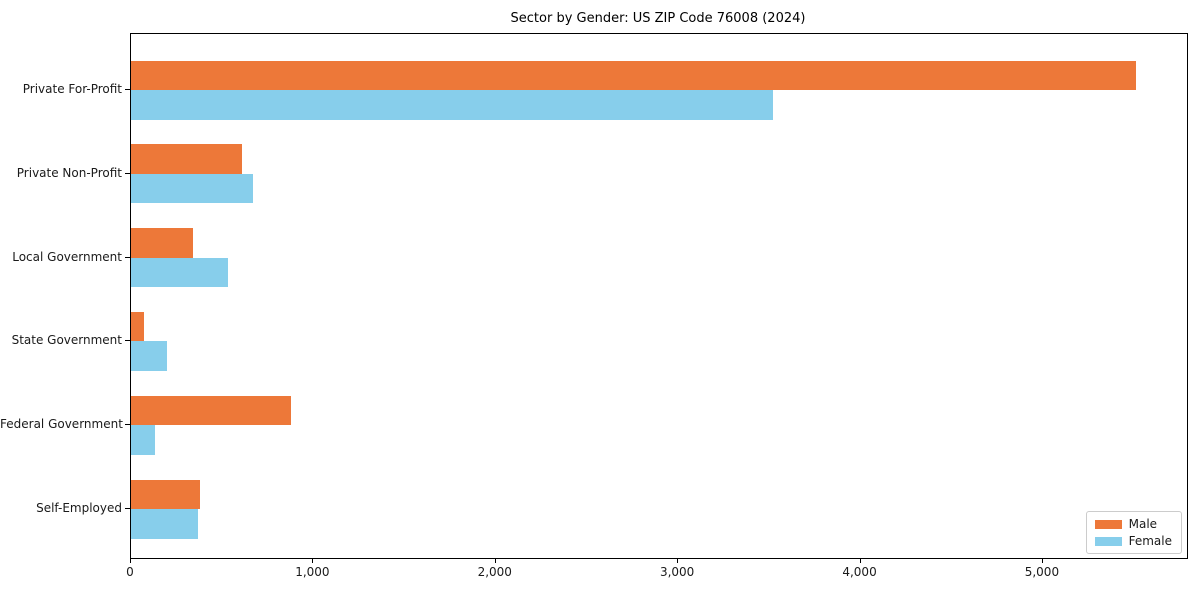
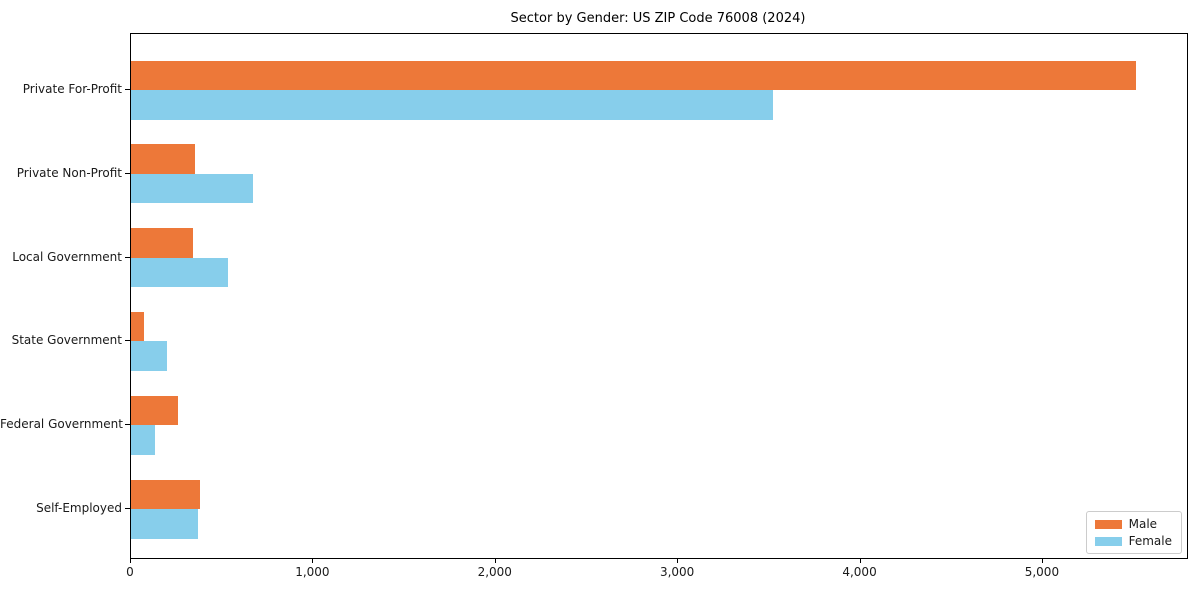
Male/Private Non-Profit: 610 -> 350
Male/Federal Government: 880 -> 260
